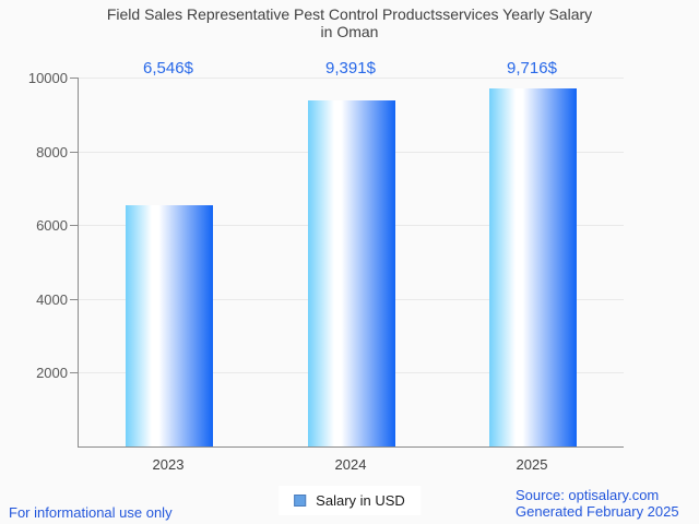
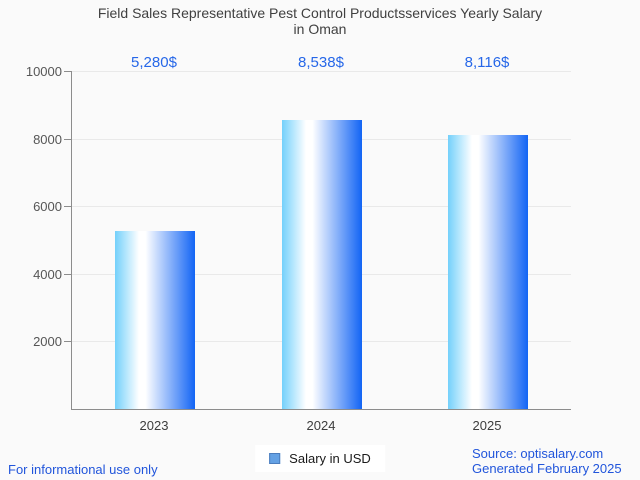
2023: 6,546 -> 5,280
2024: 9,391 -> 8,538
2025: 9,716 -> 8,116
